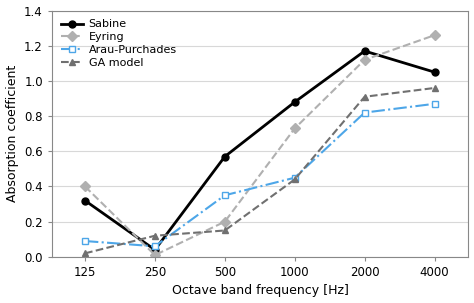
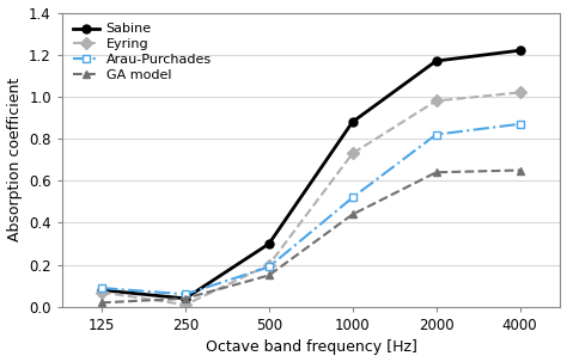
Sabine/125: 0.32 -> 0.08
Eyring/125: 0.40 -> 0.07
GA model/250: 0.12 -> 0.04
Sabine/500: 0.57 -> 0.30
Arau-Purchades/500: 0.35 -> 0.19
Arau-Purchades/1000: 0.45 -> 0.52
Eyring/2000: 1.12 -> 0.98
GA model/2000: 0.91 -> 0.64
Sabine/4000: 1.05 -> 1.22
Eyring/4000: 1.26 -> 1.02
GA model/4000: 0.96 -> 0.65
